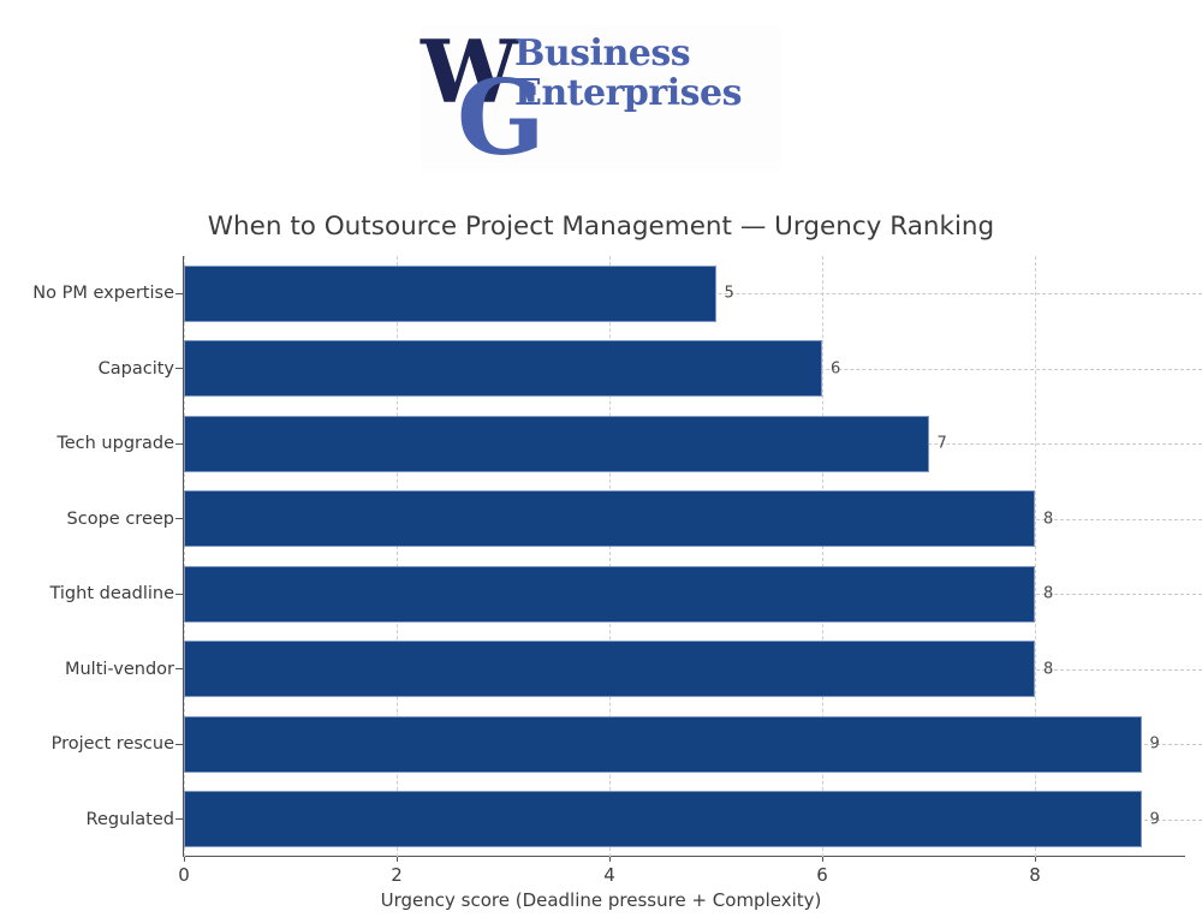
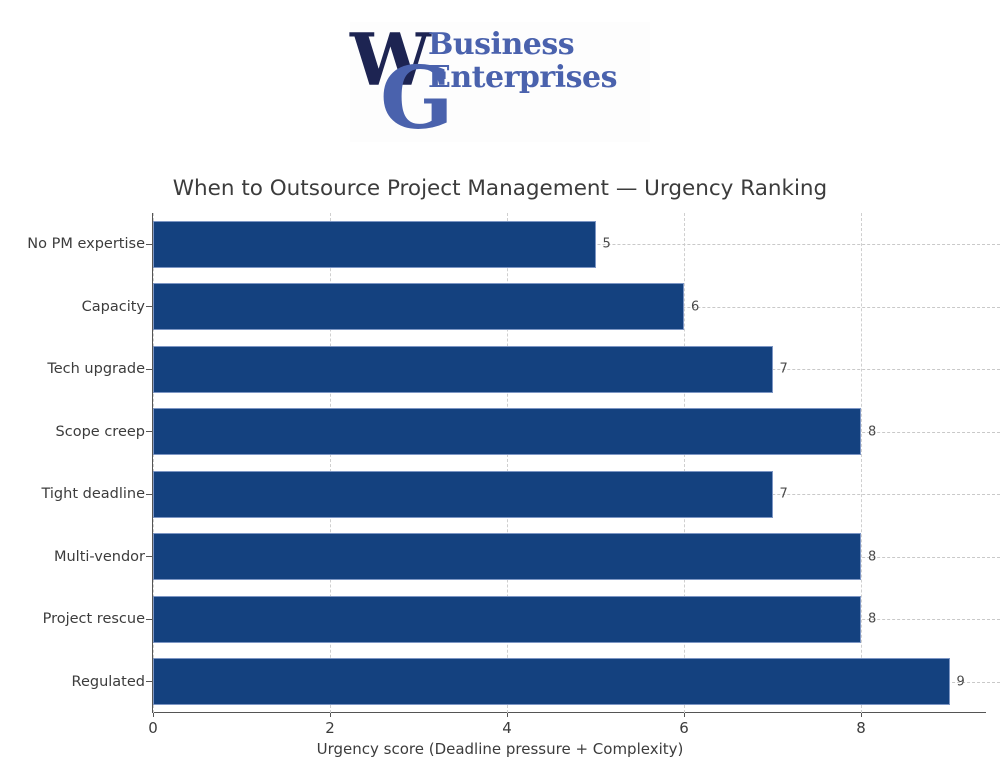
Tight deadline: 8 -> 7
Project rescue: 9 -> 8
